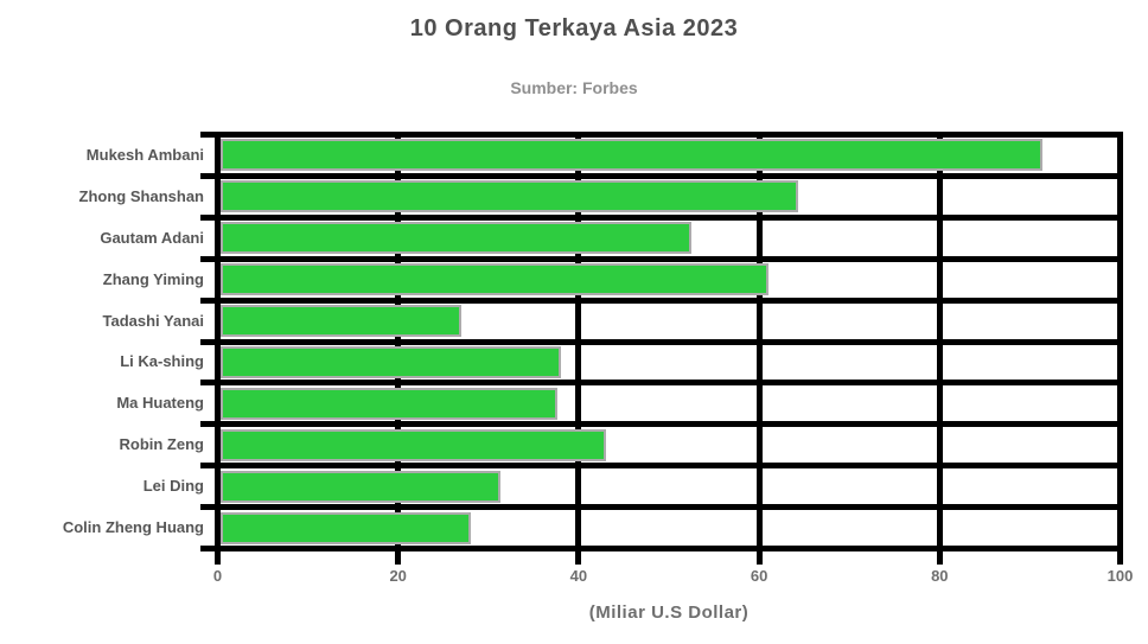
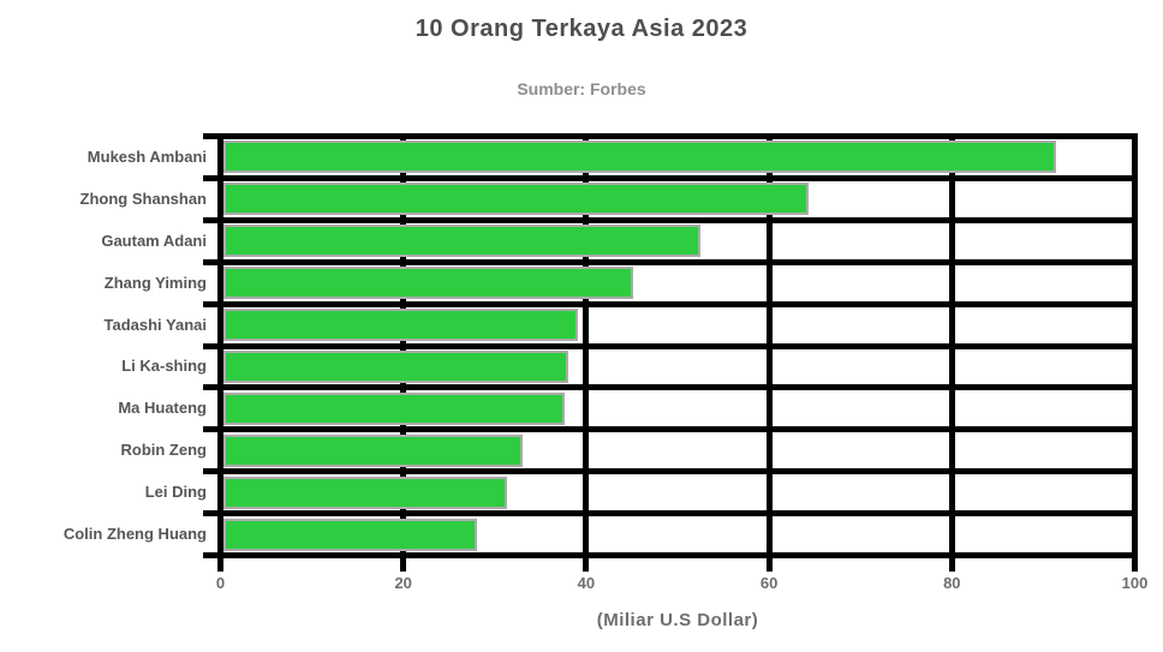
Zhang Yiming: 61 -> 45
Tadashi Yanai: 27 -> 39
Robin Zeng: 43 -> 33
